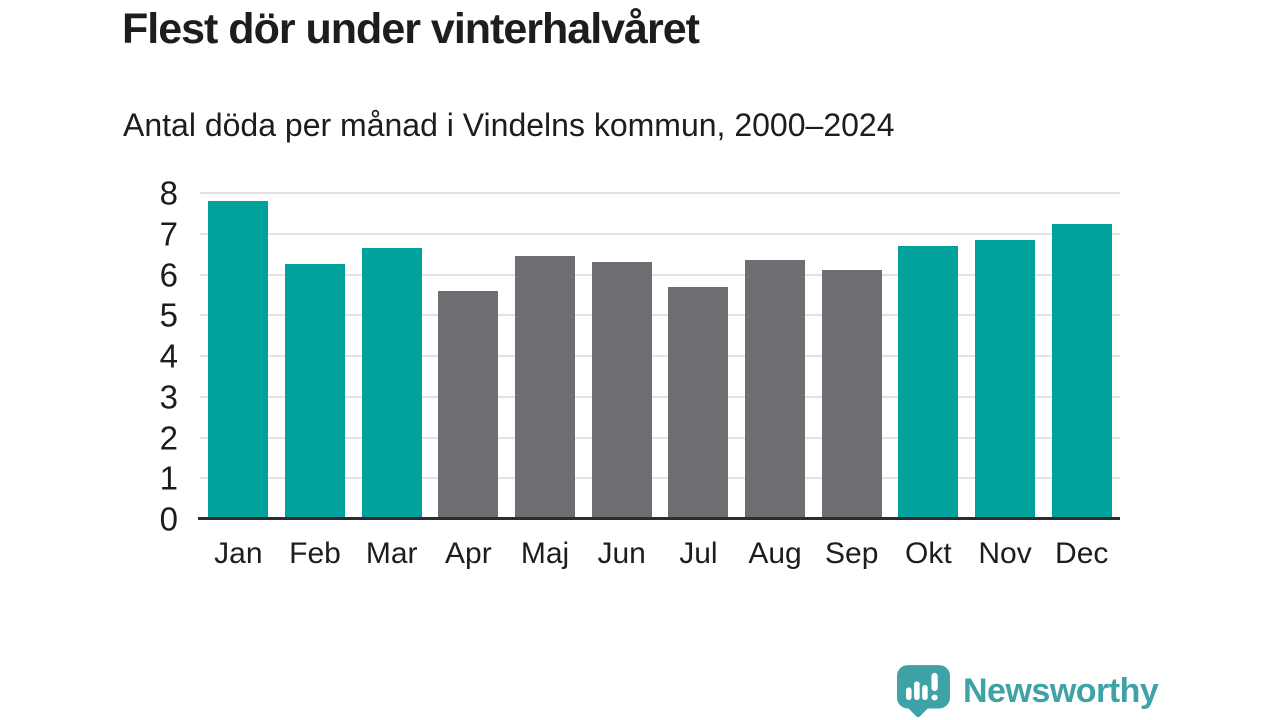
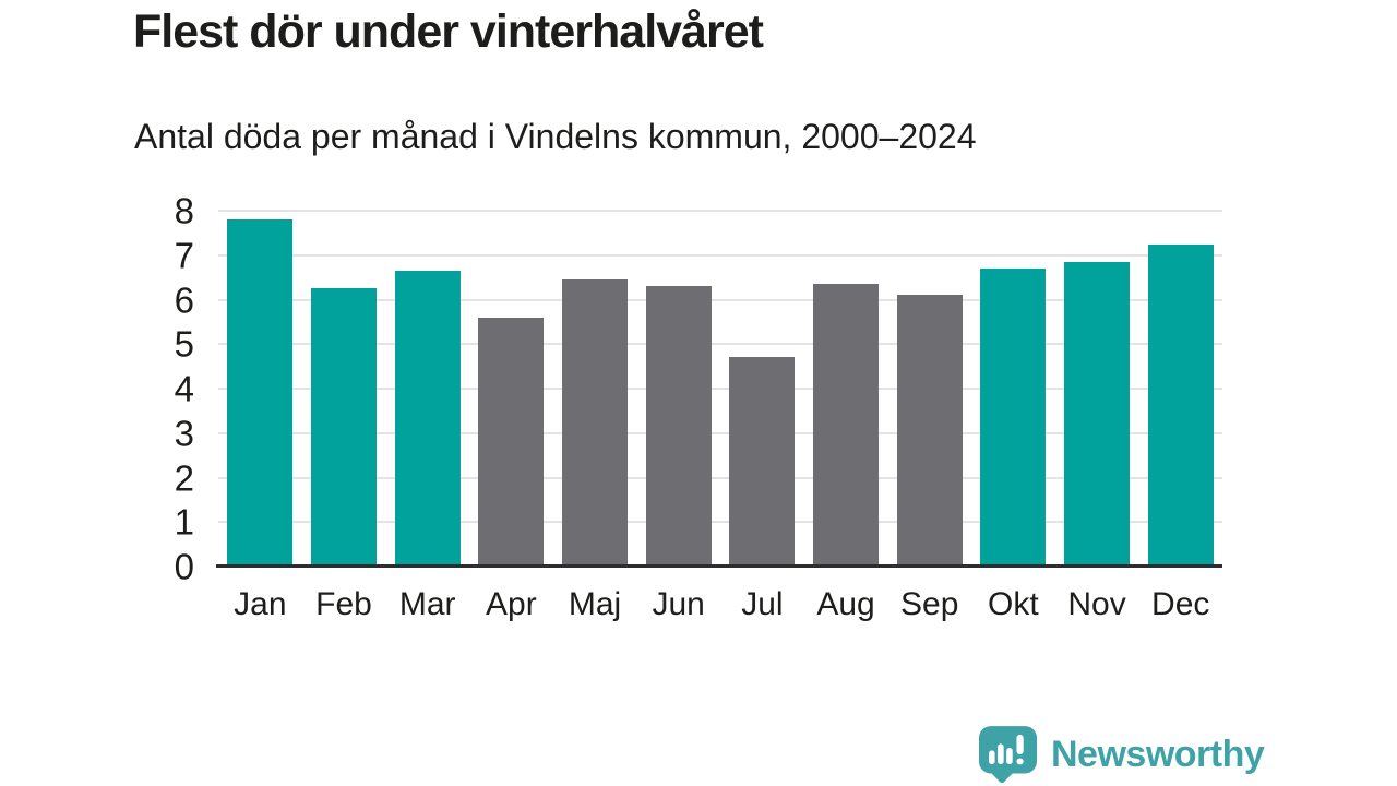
Jul: 5.7 -> 4.7
